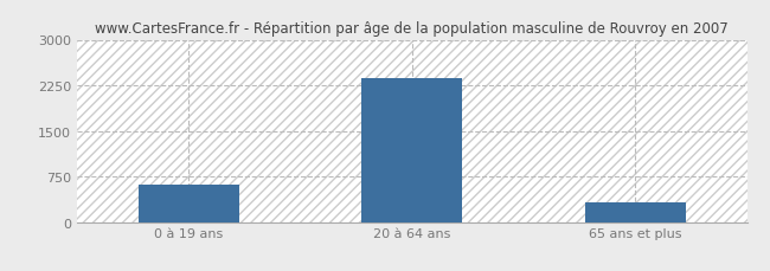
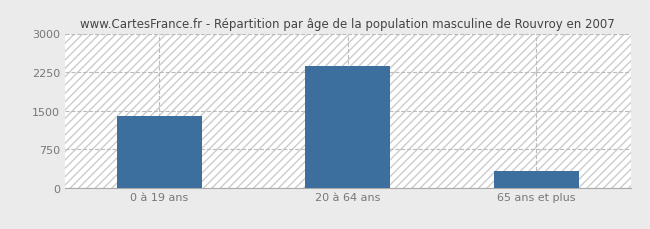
0 à 19 ans: 620 -> 1390
